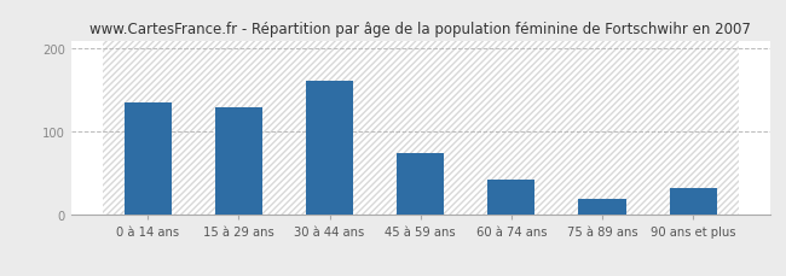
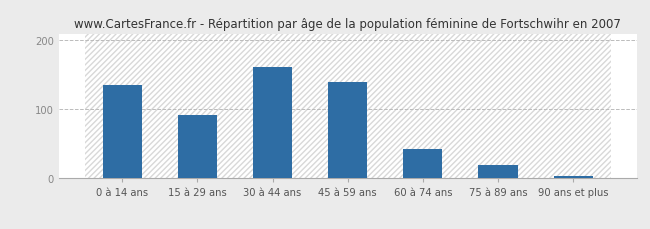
15 à 29 ans: 130 -> 92
45 à 59 ans: 74 -> 140
90 ans et plus: 32 -> 3
